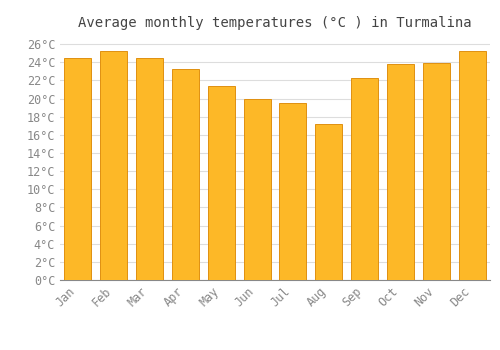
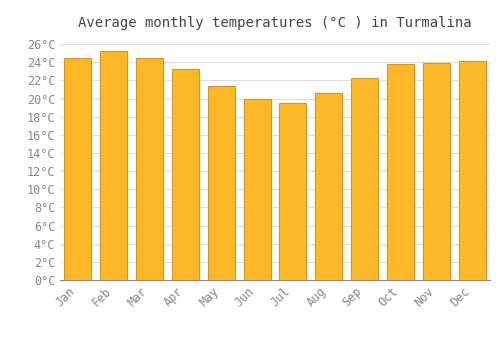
Aug: 17.2°C -> 20.6°C
Dec: 25.2°C -> 24.1°C
